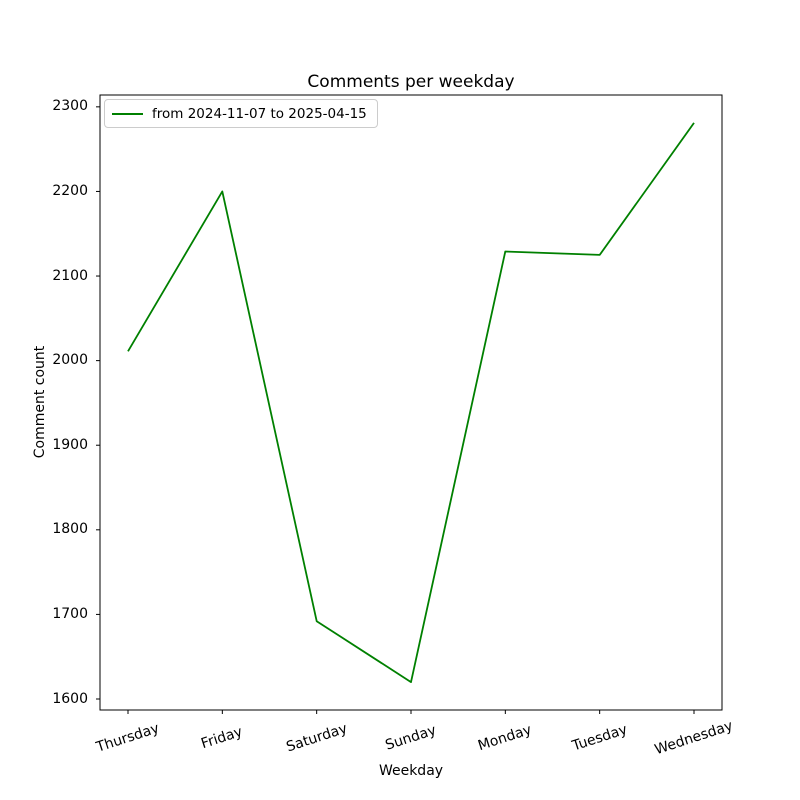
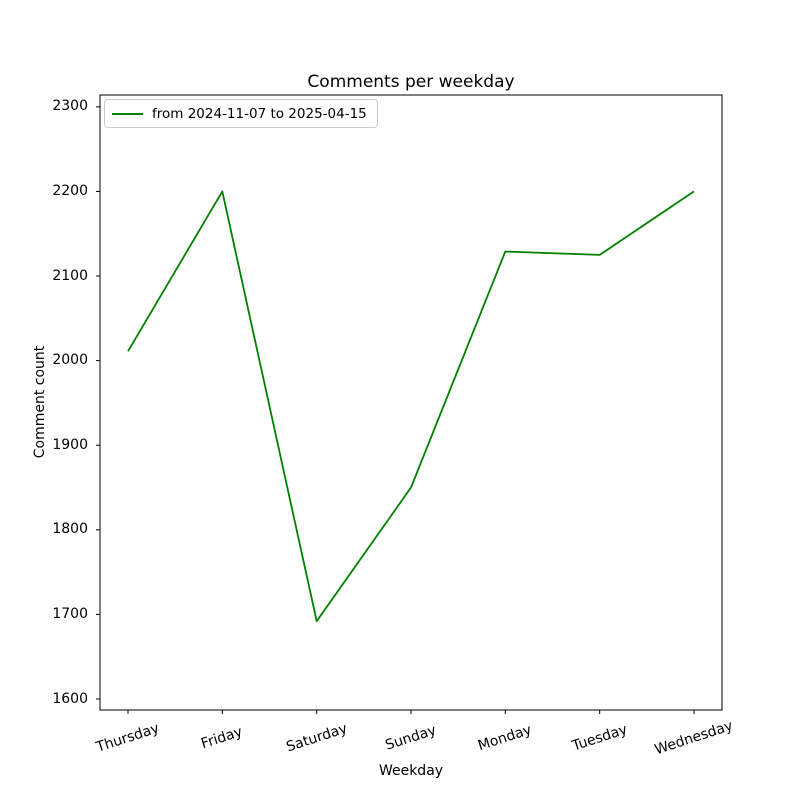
Sunday: 1620 -> 1850
Wednesday: 2280 -> 2200
